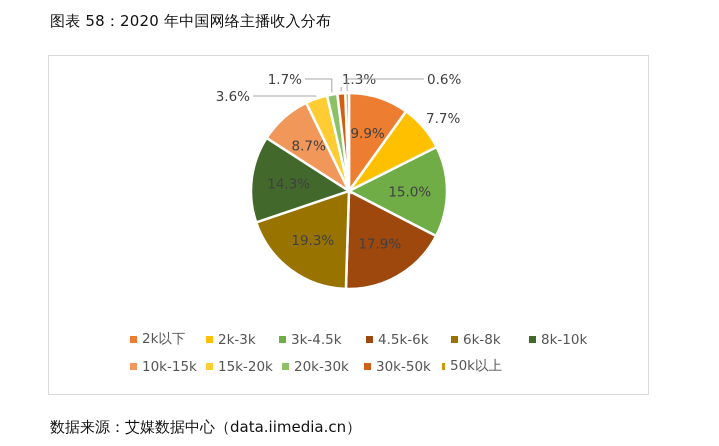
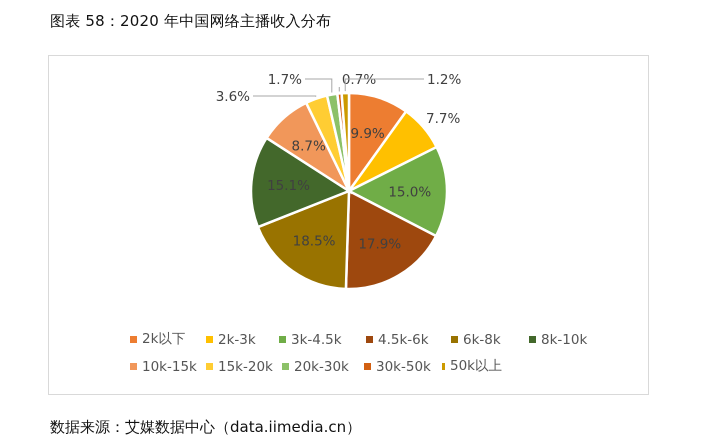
6k-8k: 19.3% -> 18.5%
8k-10k: 14.3% -> 15.1%
30k-50k: 1.3% -> 0.7%
50k以上: 0.6% -> 1.2%
